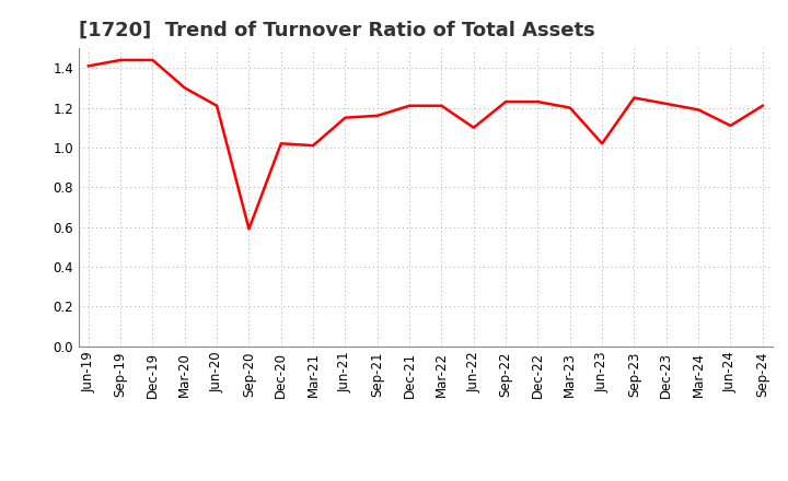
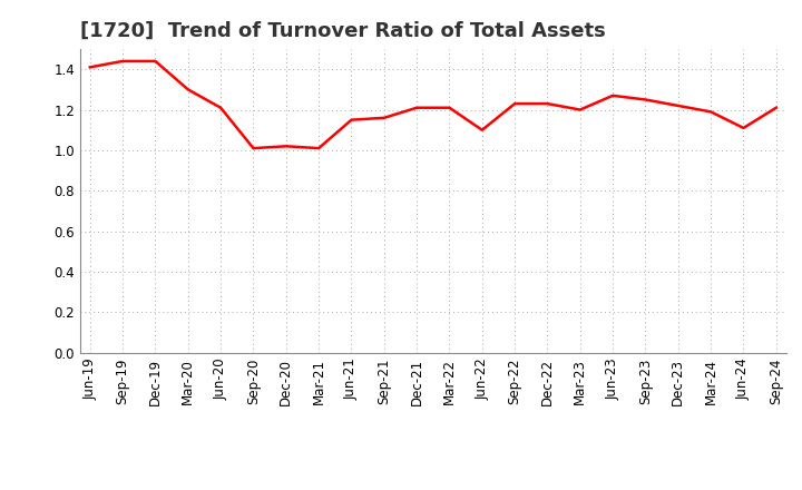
Sep-20: 0.59 -> 1.01
Jun-23: 1.02 -> 1.27
